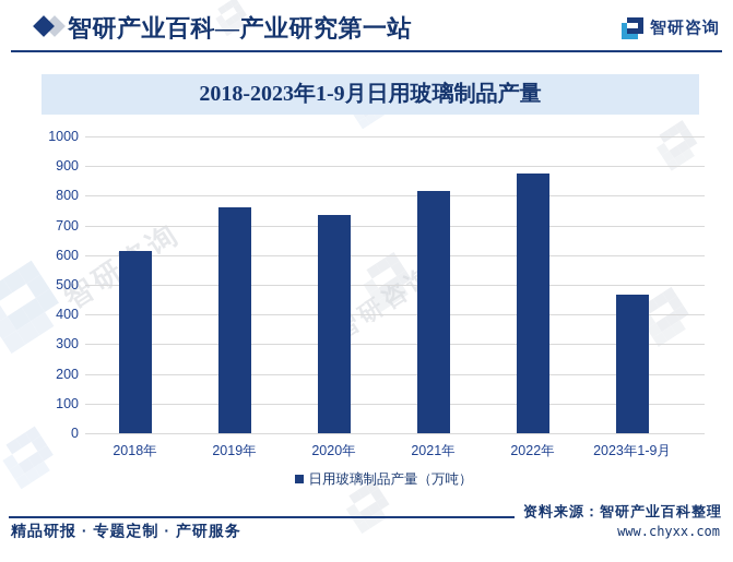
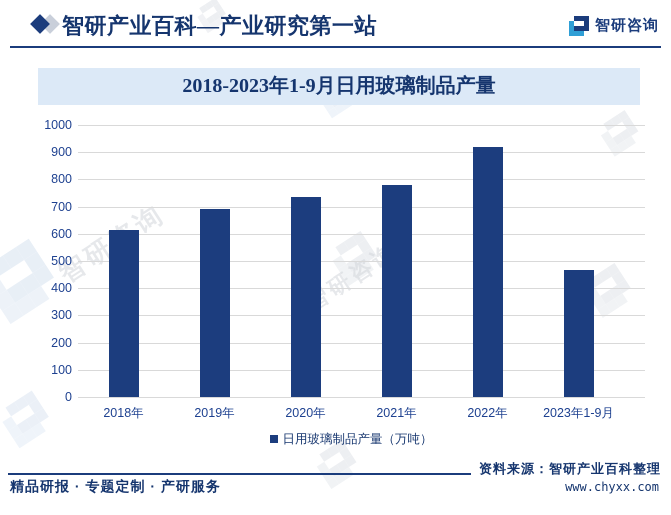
2019年: 760 -> 690
2021年: 820 -> 780
2022年: 880 -> 920
